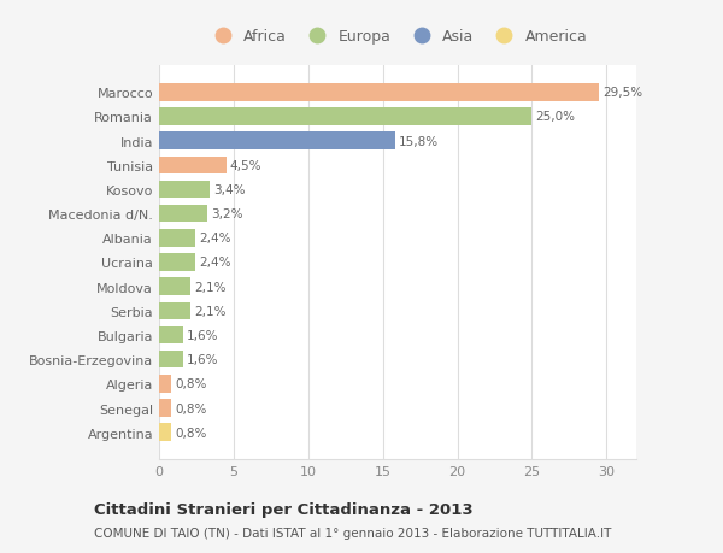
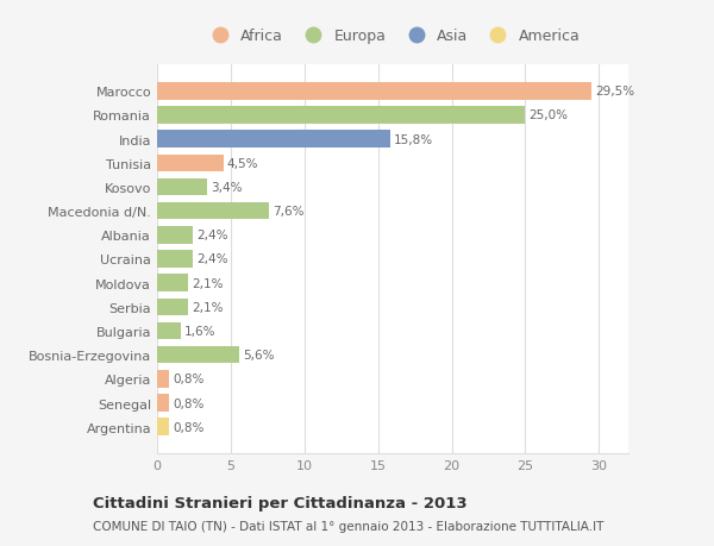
Macedonia d/N.: 3,2% -> 7,6%
Bosnia-Erzegovina: 1,6% -> 5,6%
